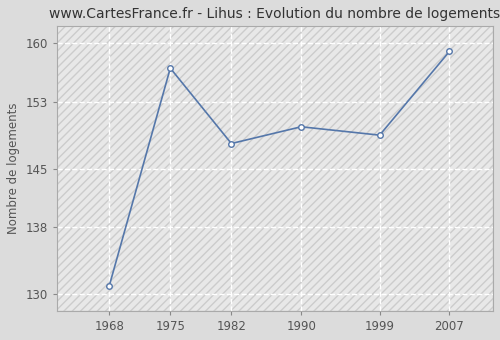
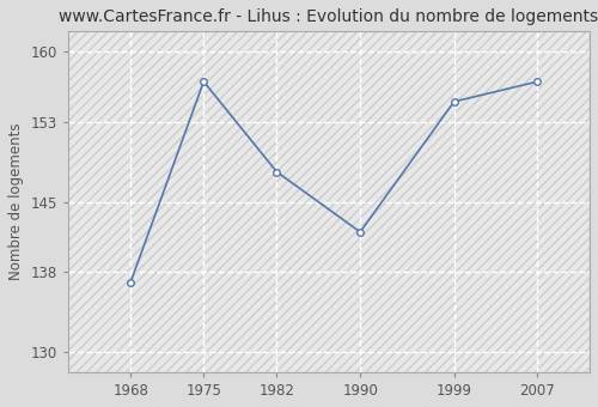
1968: 131 -> 137
1990: 150 -> 142
1999: 149 -> 155
2007: 159 -> 157
